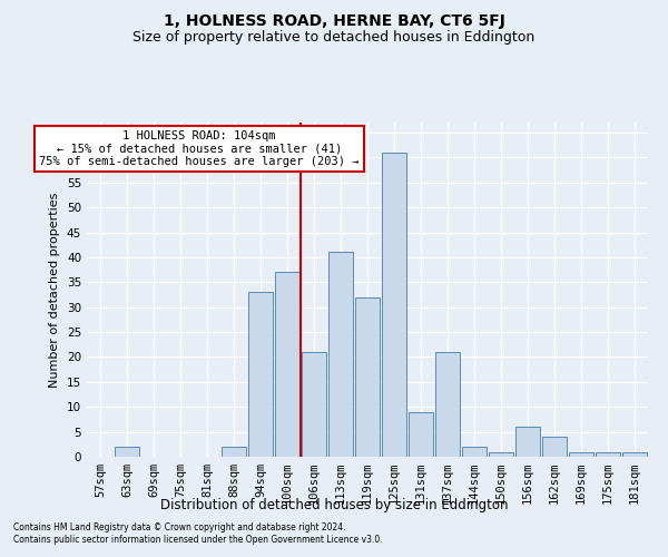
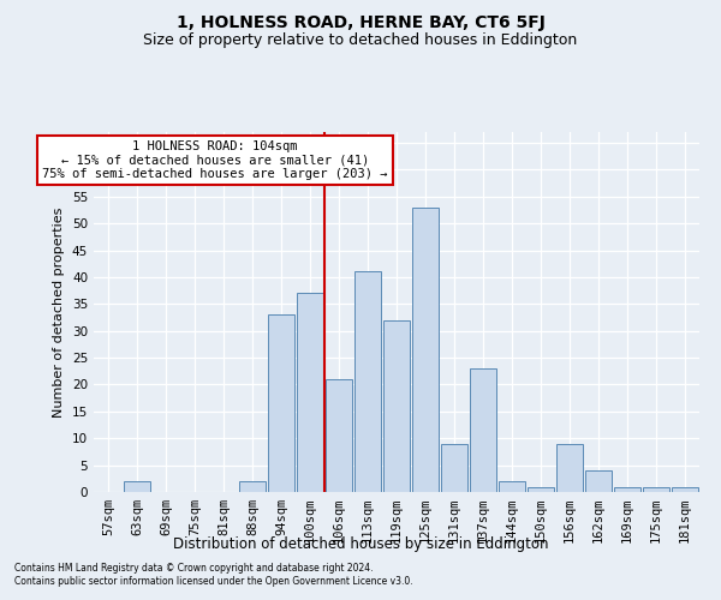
125sqm: 61 -> 53
137sqm: 21 -> 23
156sqm: 6 -> 9
